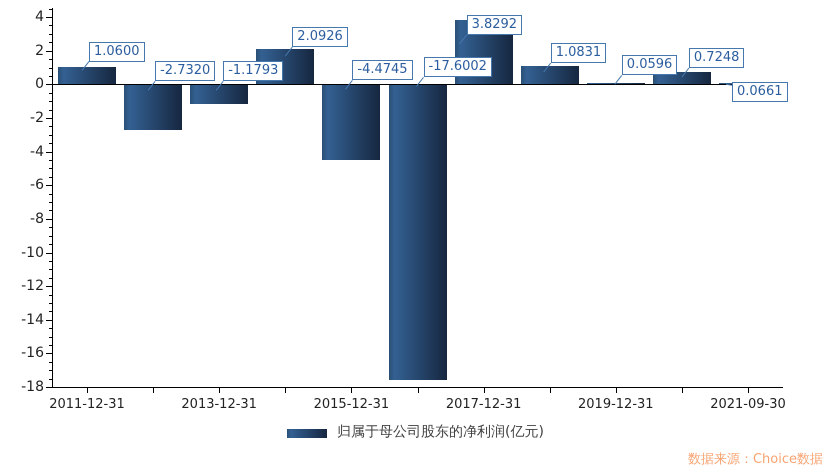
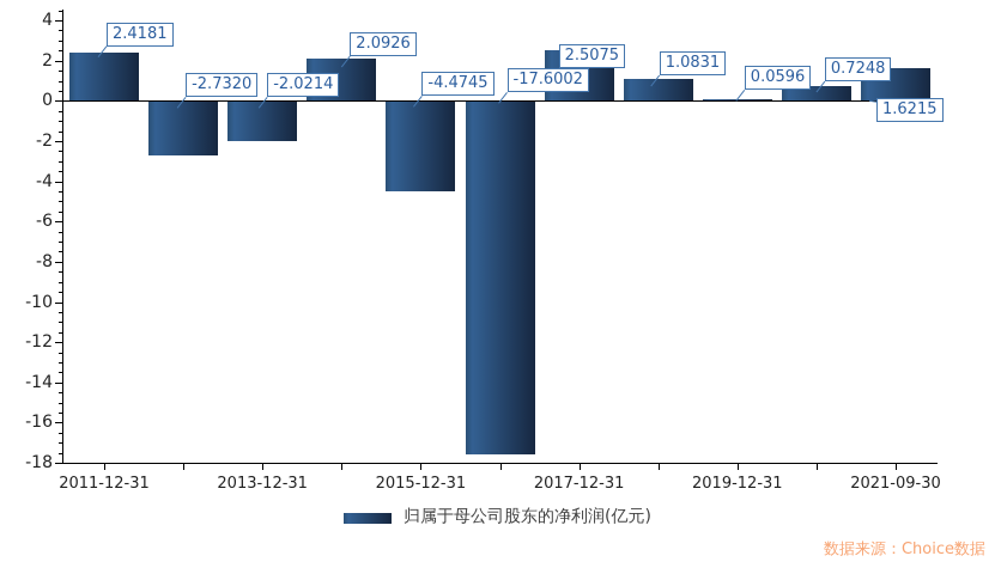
2011-12-31: 1.0600 -> 2.4181
2013-12-31: -1.1793 -> -2.0214
2017-12-31: 3.8292 -> 2.5075
2021-09-30: 0.0661 -> 1.6215
